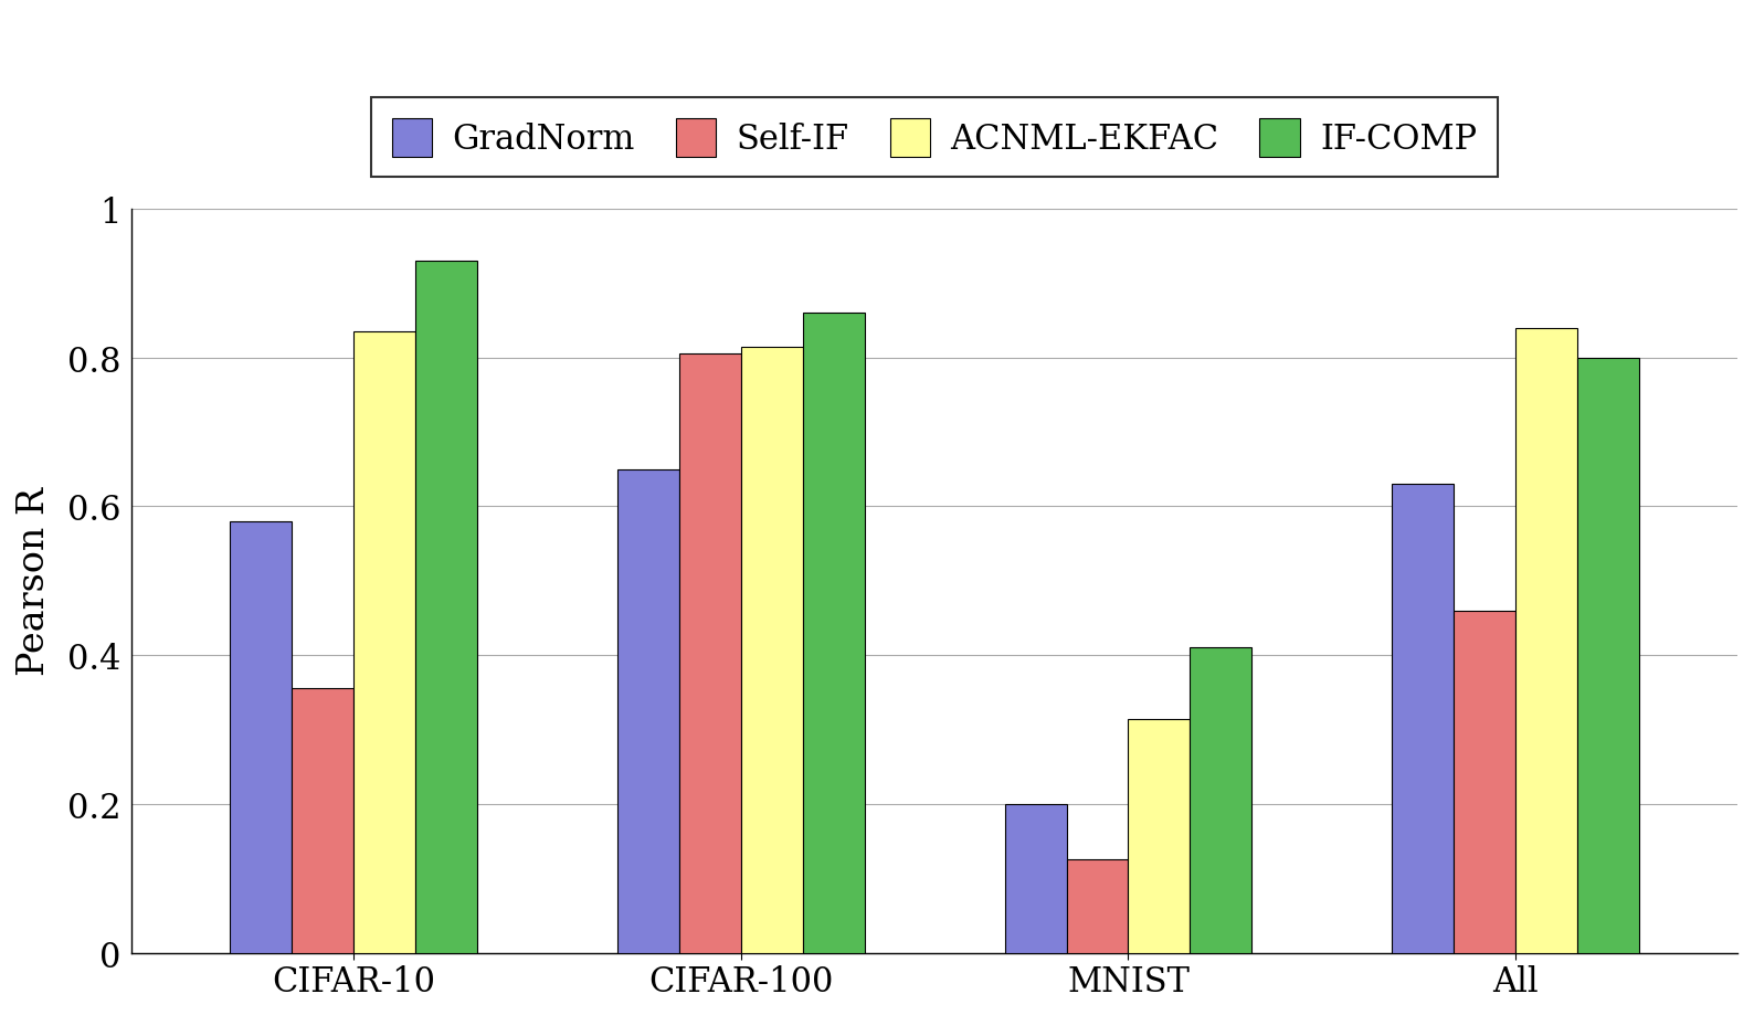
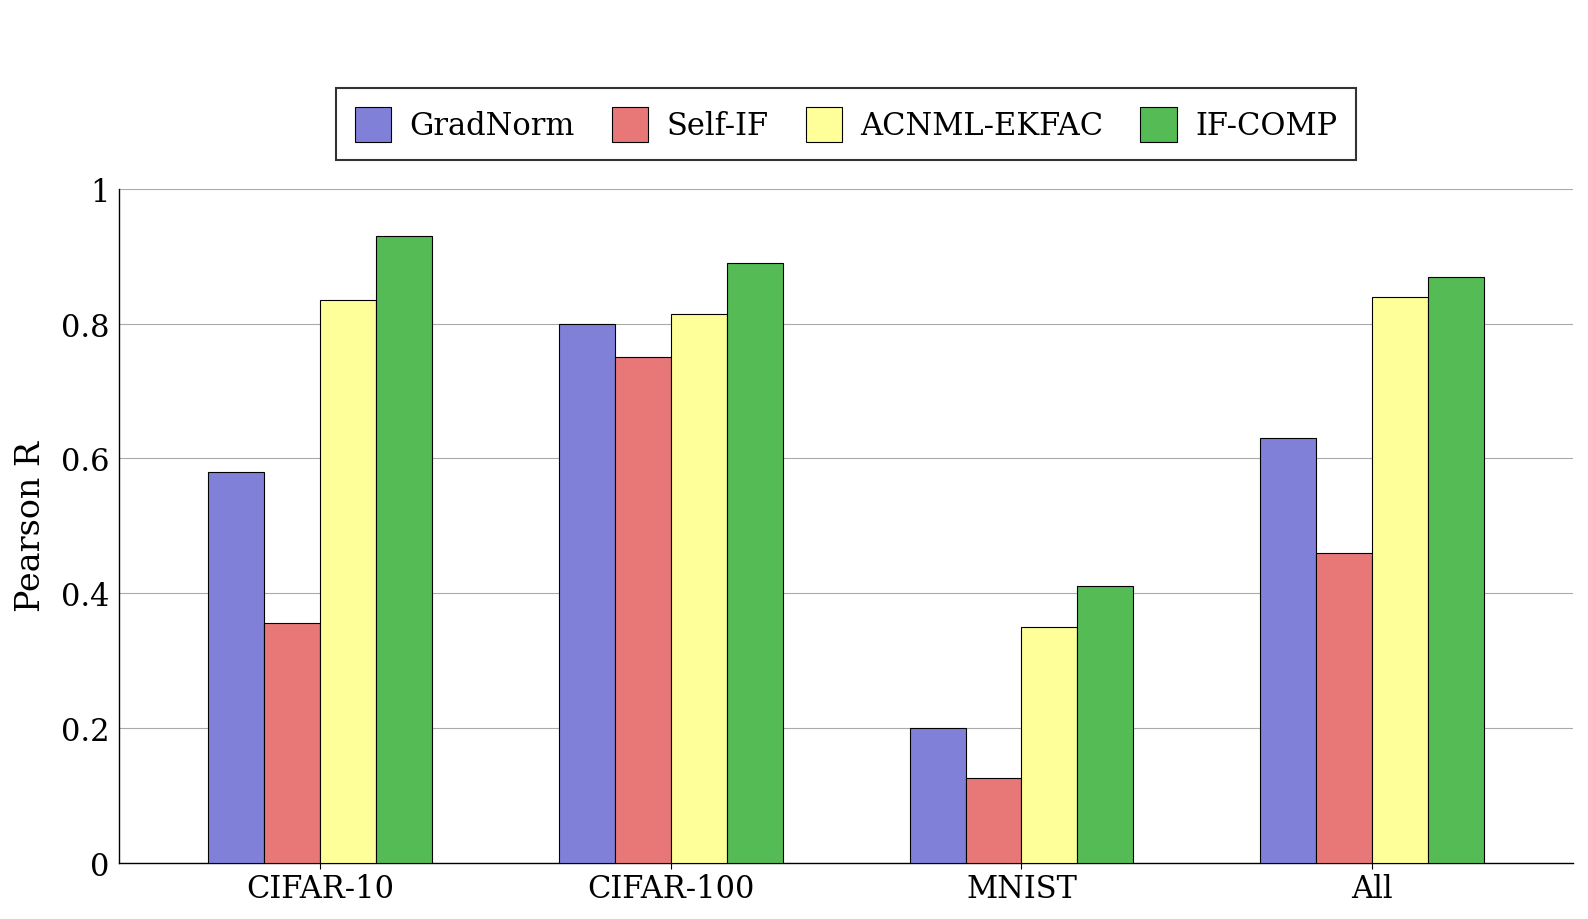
GradNorm/CIFAR-100: 0.65 -> 0.80
Self-IF/CIFAR-100: 0.806 -> 0.750
IF-COMP/CIFAR-100: 0.86 -> 0.89
ACNML-EKFAC/MNIST: 0.314 -> 0.350
IF-COMP/All: 0.80 -> 0.87
